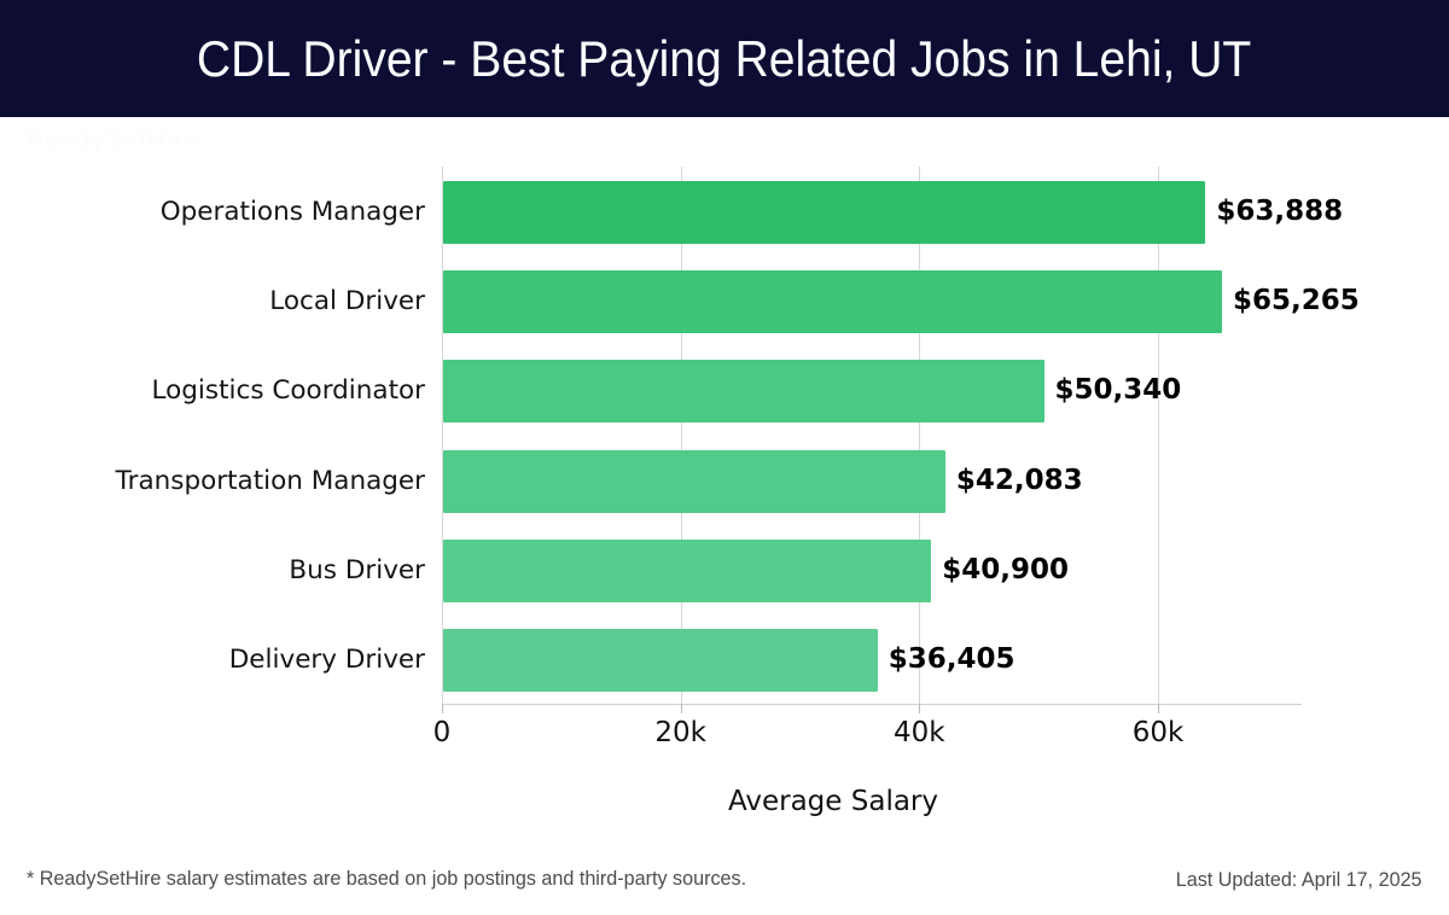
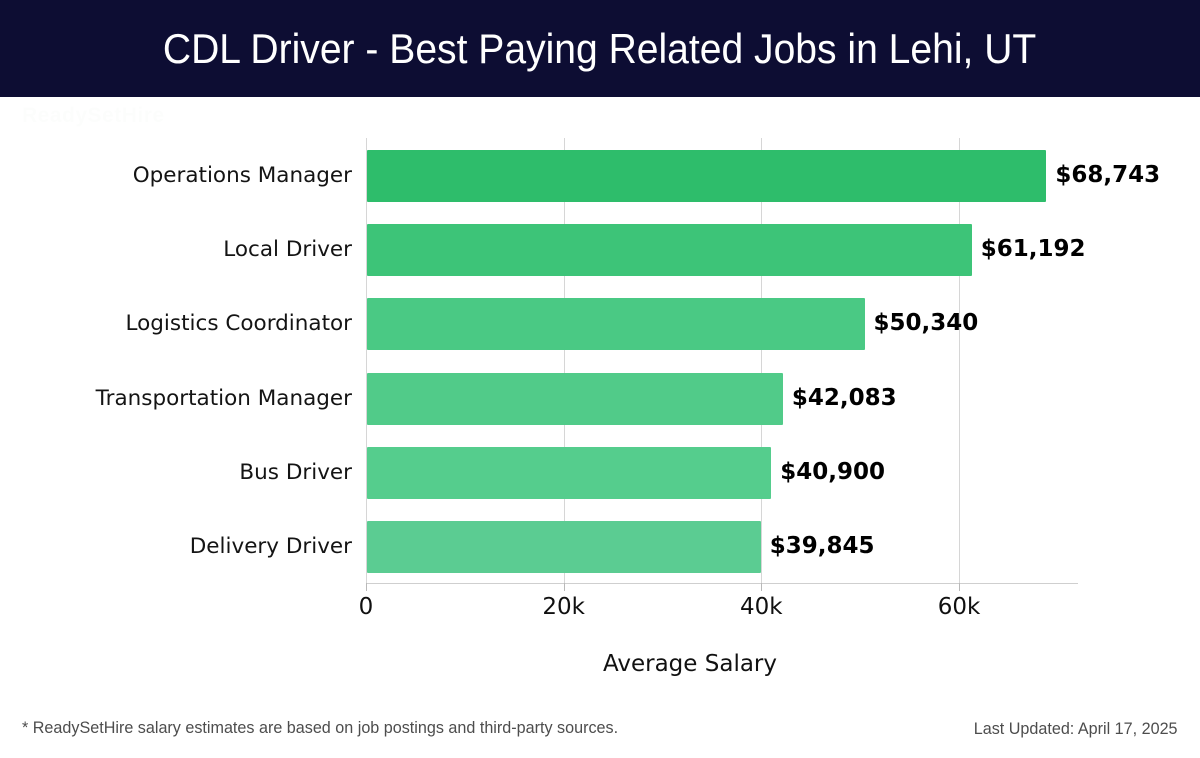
Operations Manager: $63,888 -> $68,743
Local Driver: $65,265 -> $61,192
Delivery Driver: $36,405 -> $39,845
